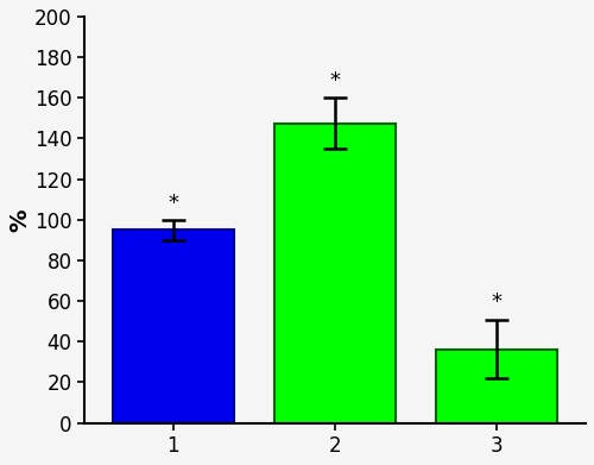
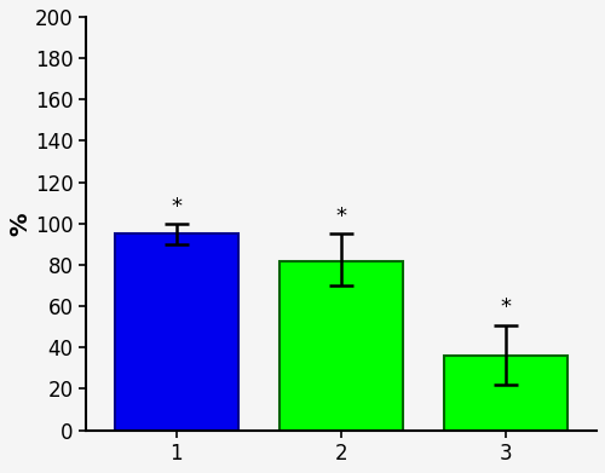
2: 147 -> 82
